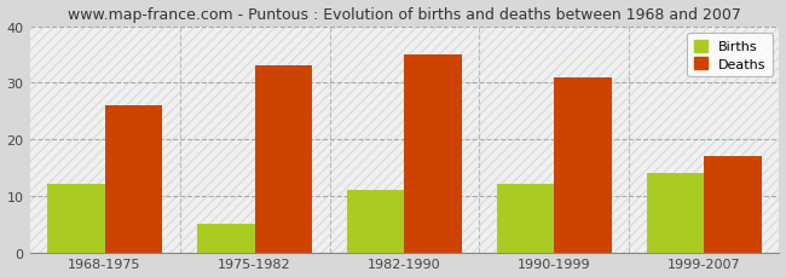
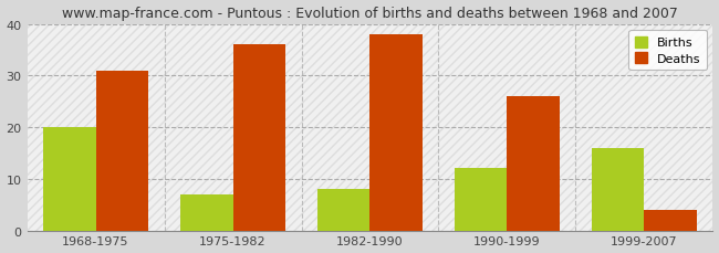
Births/1968-1975: 12 -> 20
Deaths/1968-1975: 26 -> 31
Births/1975-1982: 5 -> 7
Deaths/1975-1982: 33 -> 36
Births/1982-1990: 11 -> 8
Deaths/1982-1990: 35 -> 38
Deaths/1990-1999: 31 -> 26
Births/1999-2007: 14 -> 16
Deaths/1999-2007: 17 -> 4
